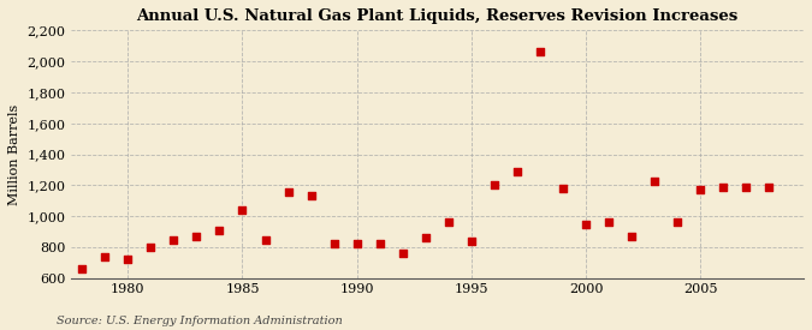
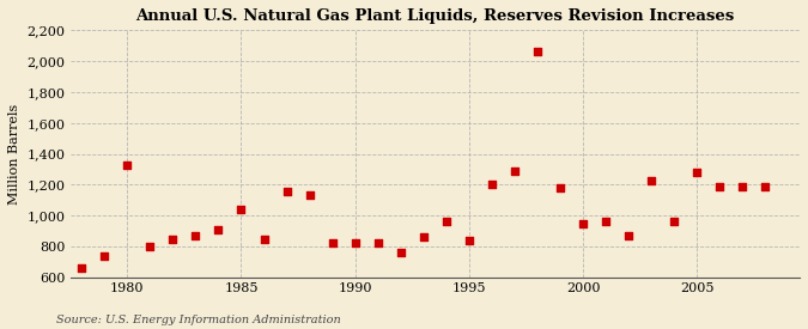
1980: 720 -> 1,330
2005: 1,170 -> 1,280
